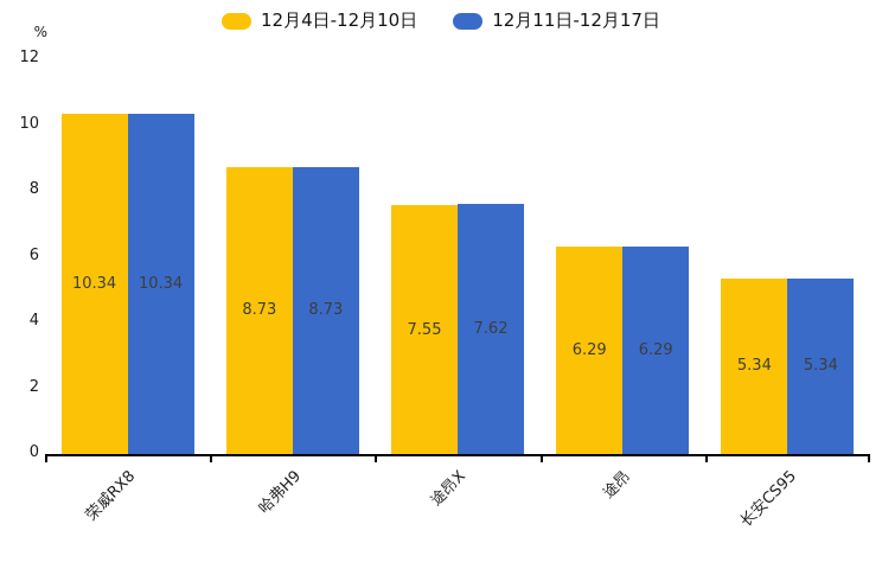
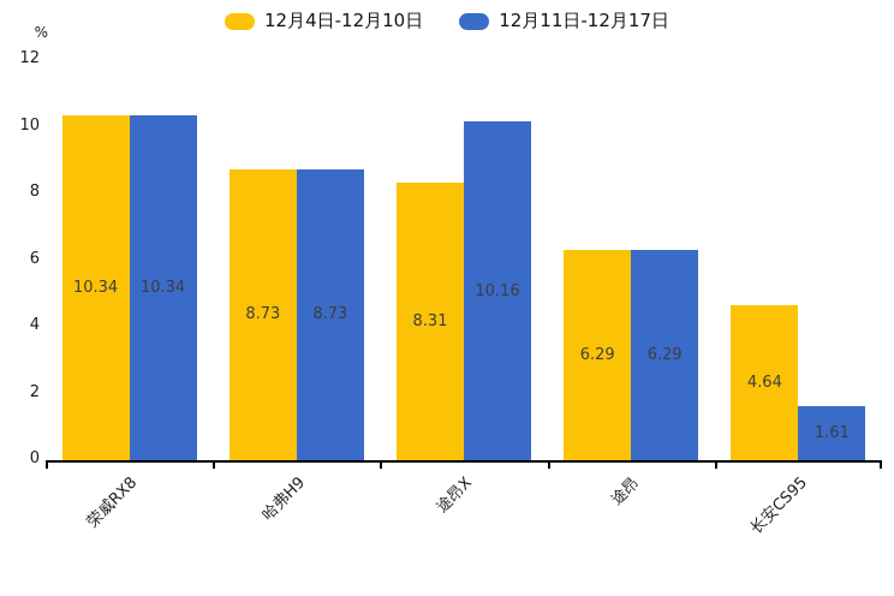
12月4日-12月10日/途昂X: 7.55 -> 8.31
12月11日-12月17日/途昂X: 7.62 -> 10.16
12月4日-12月10日/长安CS95: 5.34 -> 4.64
12月11日-12月17日/长安CS95: 5.34 -> 1.61
